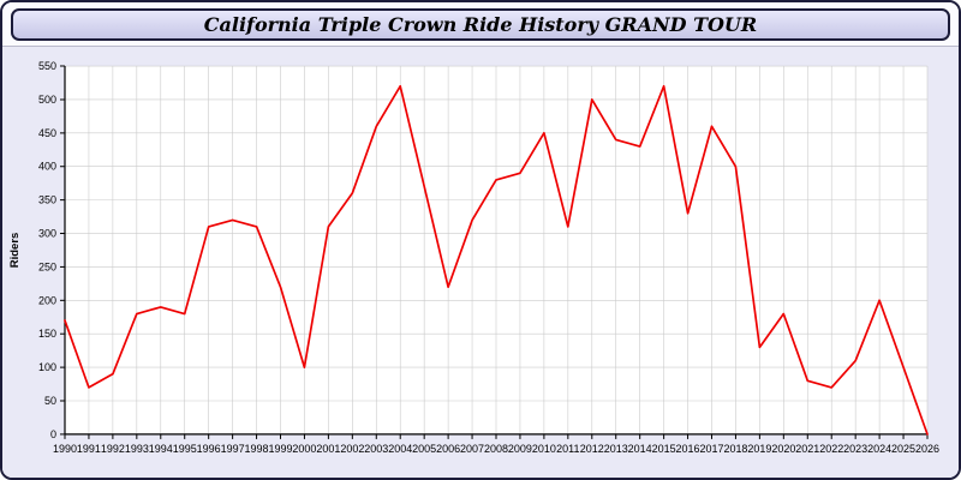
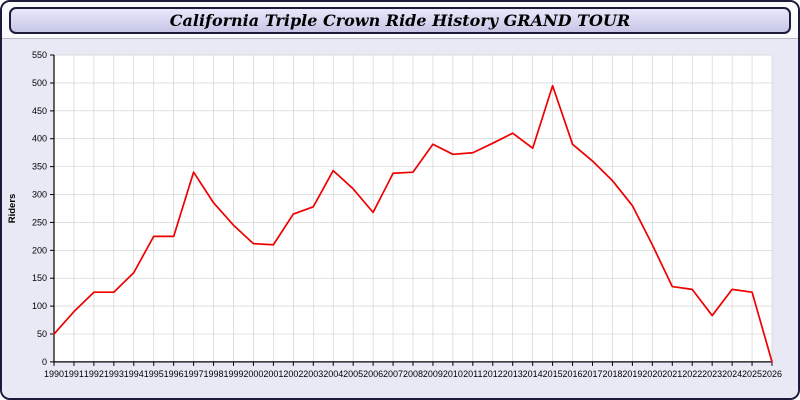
1990: 170 -> 50
1991: 70 -> 90
1992: 90 -> 120
1993: 180 -> 120
1994: 190 -> 160
1995: 180 -> 220
1996: 310 -> 220
1997: 320 -> 340
1998: 310 -> 280
1999: 220 -> 240
2000: 100 -> 210
2001: 310 -> 210
2002: 360 -> 260
2003: 460 -> 280
2004: 520 -> 340
2005: 370 -> 310
2006: 220 -> 270
2007: 320 -> 340
2008: 380 -> 340
2010: 450 -> 370
2011: 310 -> 380
2012: 500 -> 390
2013: 440 -> 410
2014: 430 -> 380
2015: 520 -> 500
2016: 330 -> 390
2017: 460 -> 360
2018: 400 -> 320
2019: 130 -> 280
2020: 180 -> 210
2021: 80 -> 140
2022: 70 -> 130
2023: 110 -> 80
2024: 200 -> 130
2025: 100 -> 120
